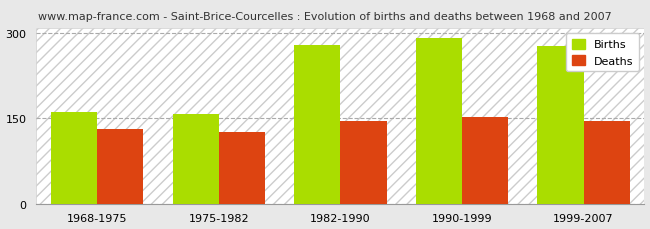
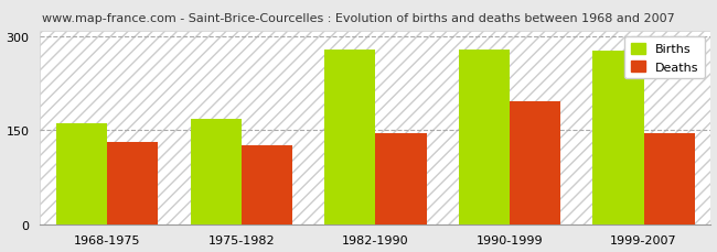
Births/1975-1982: 158 -> 168
Births/1990-1999: 291 -> 280
Deaths/1990-1999: 152 -> 196
